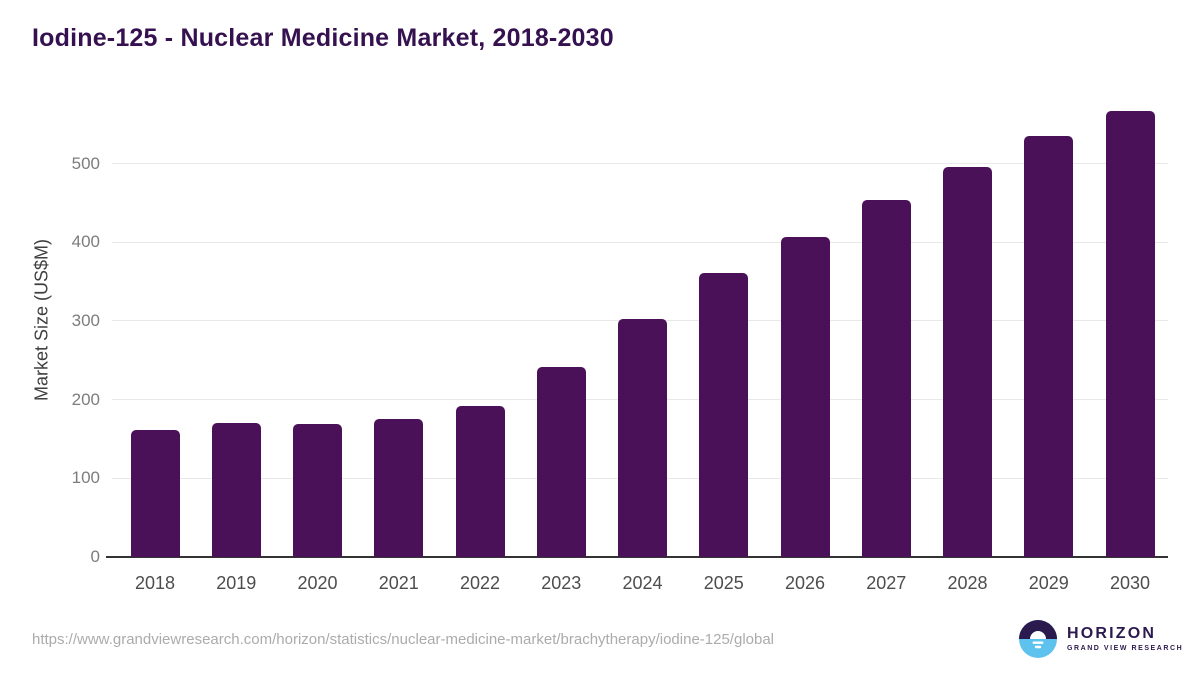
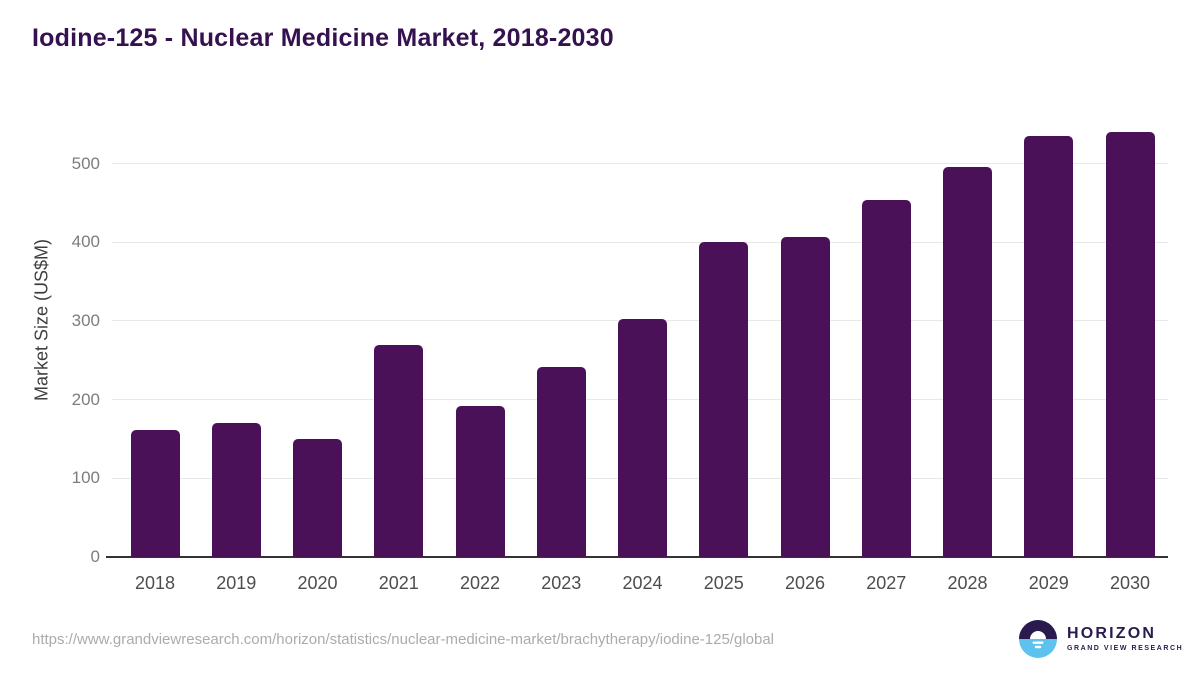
2020: 170 -> 150
2021: 180 -> 270
2025: 360 -> 400
2030: 570 -> 540
